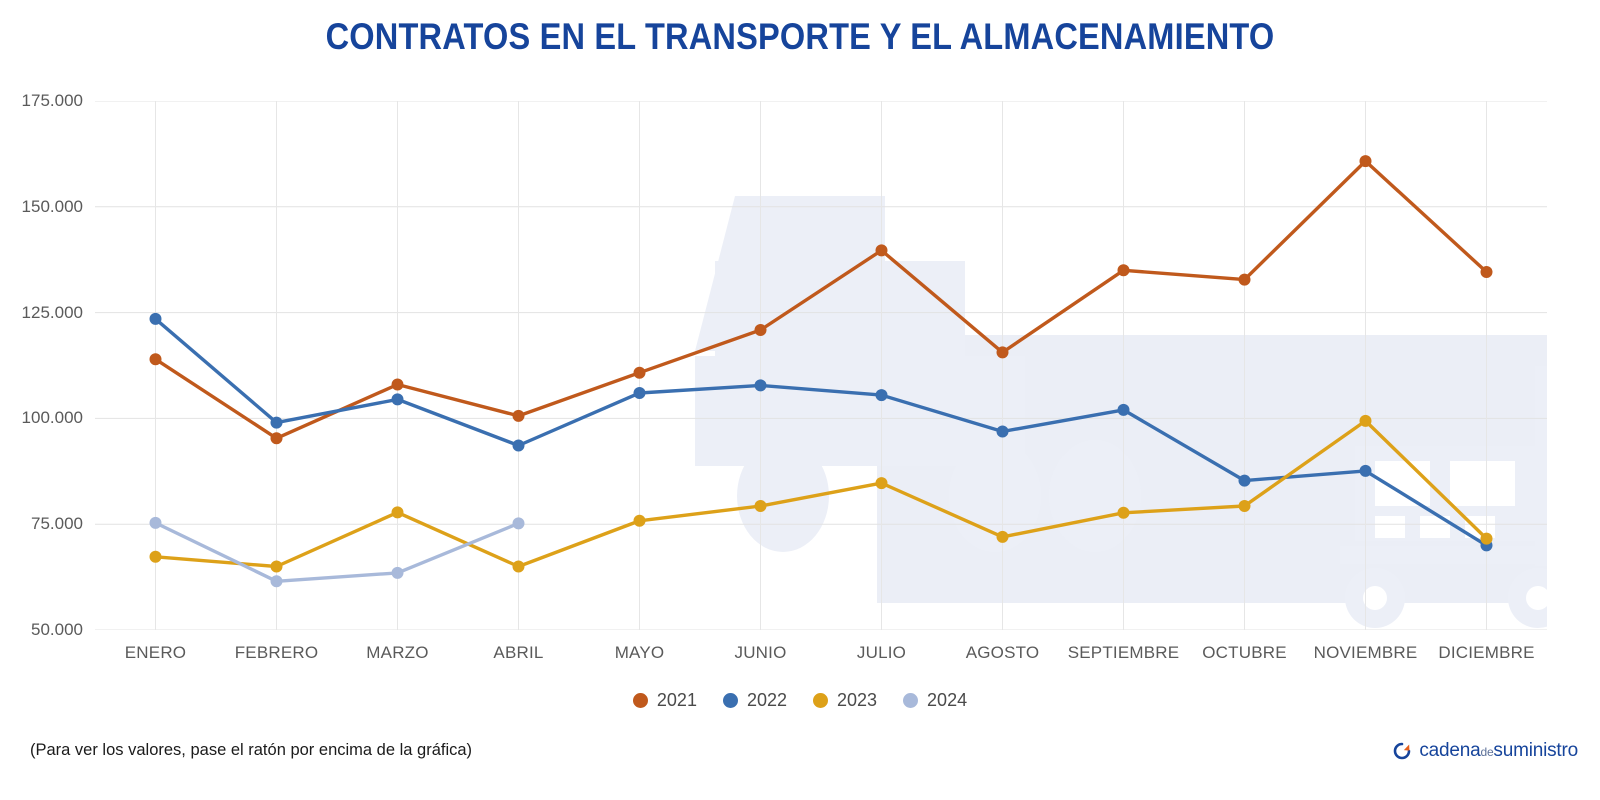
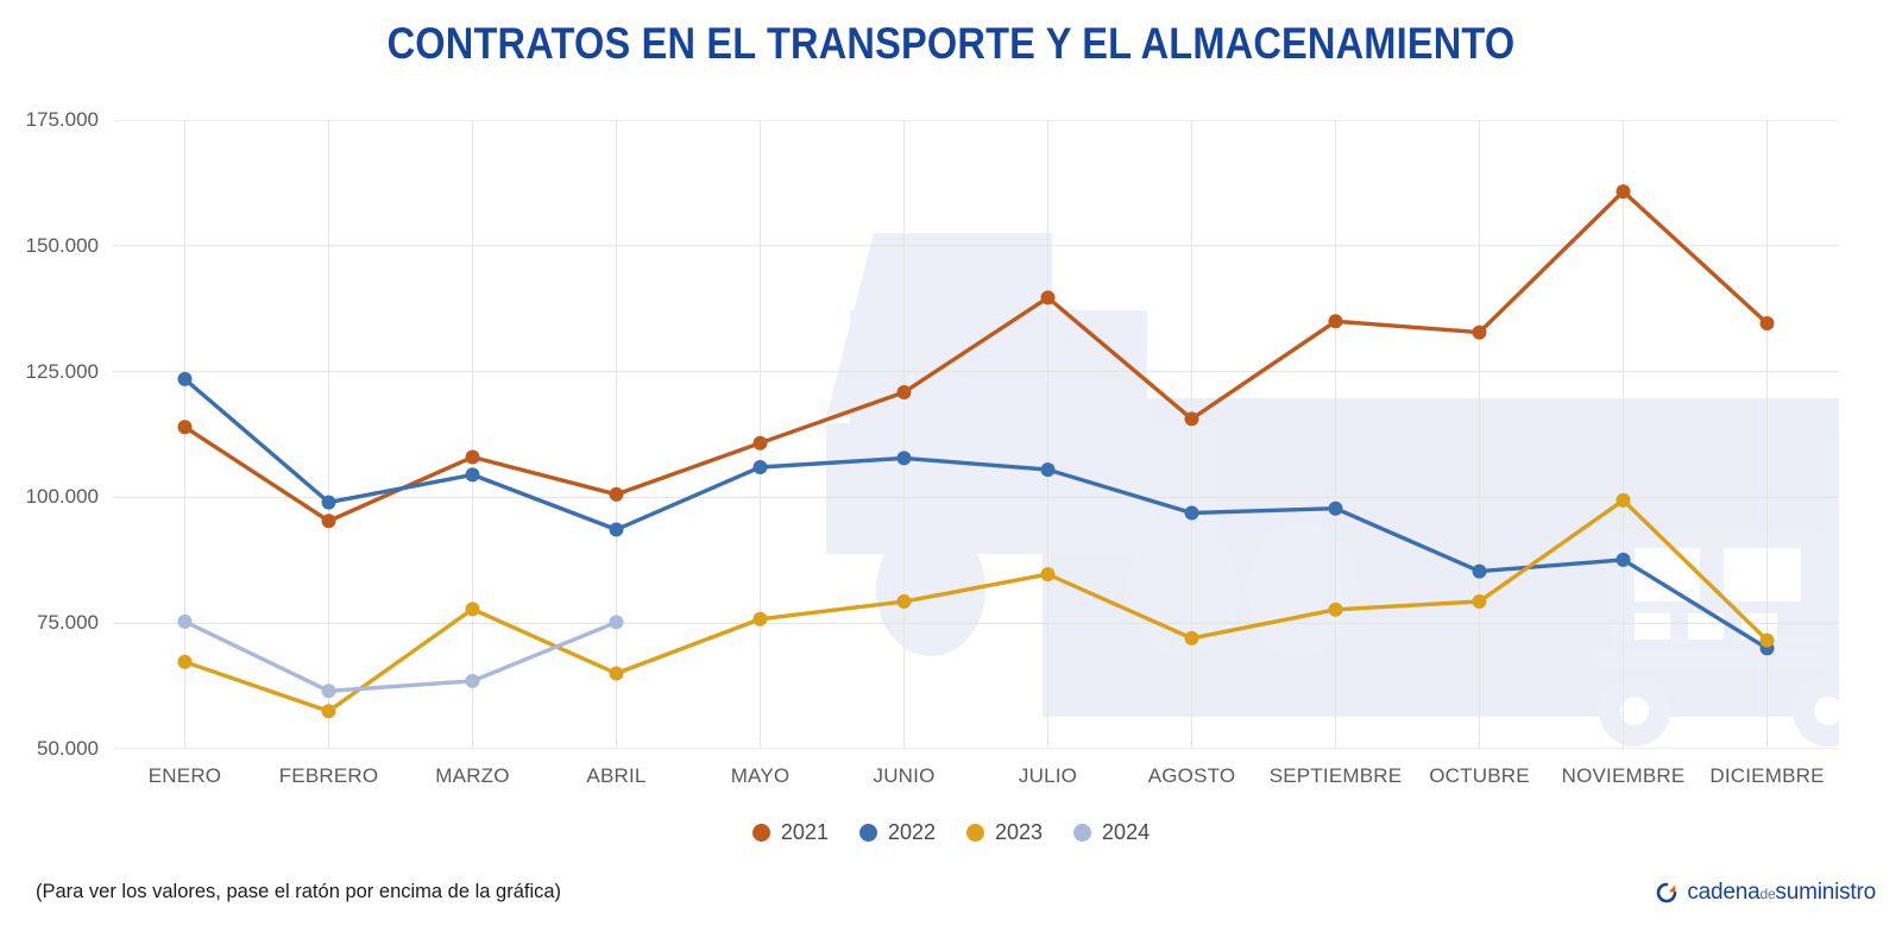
2023/FEBRERO: 65000 -> 58000
2022/SEPTIEMBRE: 102000 -> 98000
